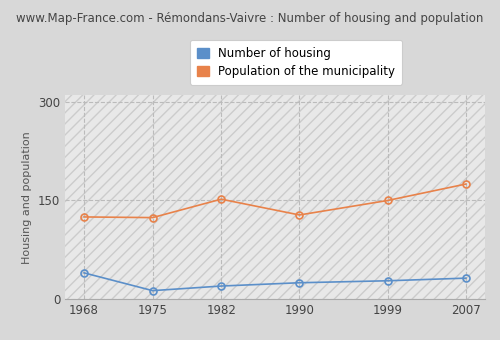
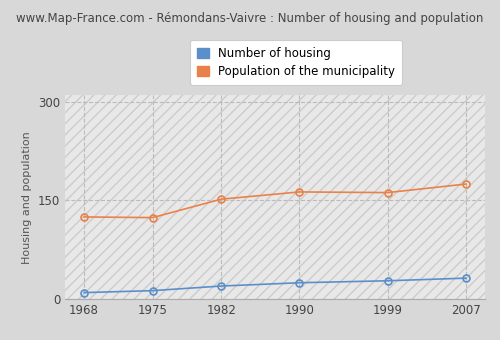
Number of housing/1968: 40 -> 10
Population of the municipality/1990: 128 -> 163
Population of the municipality/1999: 150 -> 162
